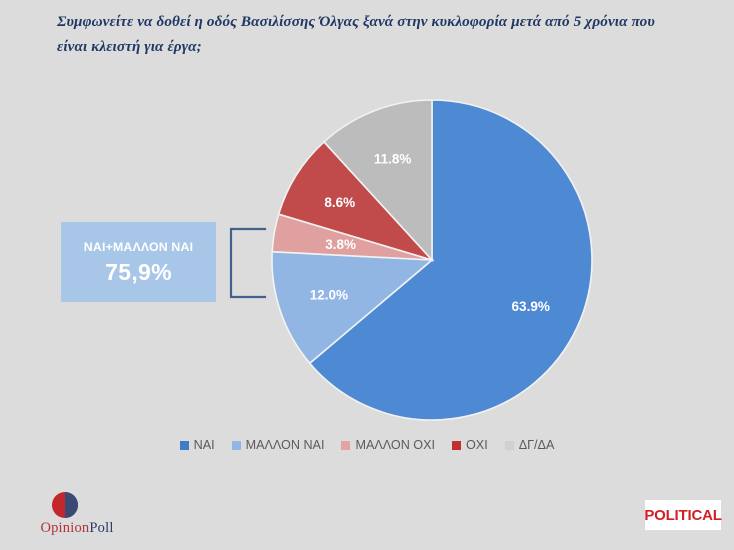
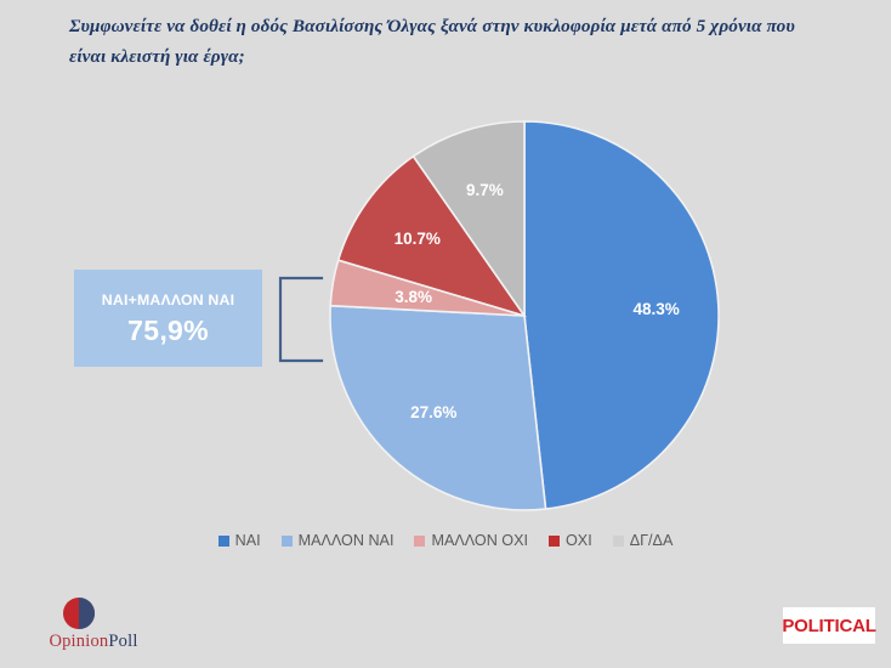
ΝΑΙ: 63.9% -> 48.3%
ΜΑΛΛΟΝ ΝΑΙ: 12.0% -> 27.6%
ΟΧΙ: 8.6% -> 10.7%
ΔΓ/ΔΑ: 11.8% -> 9.7%
